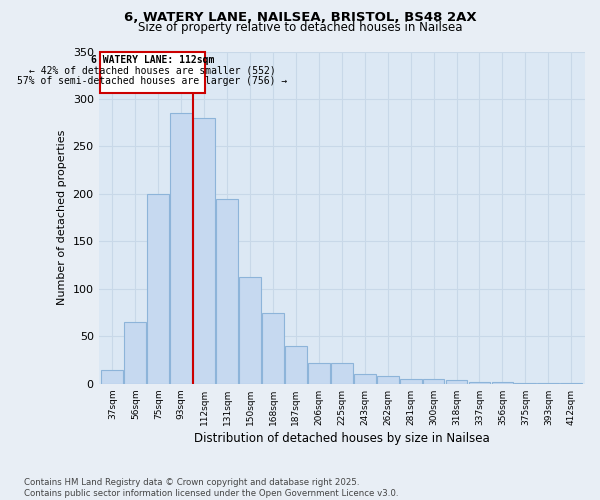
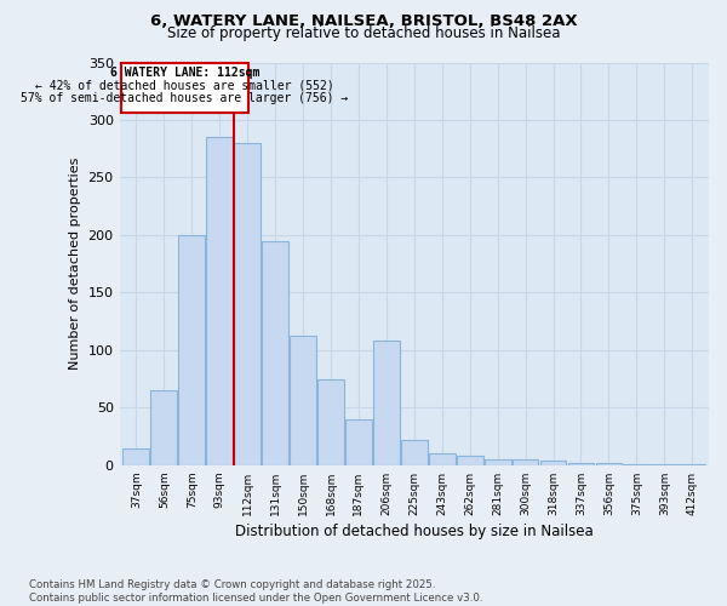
206sqm: 22 -> 108
